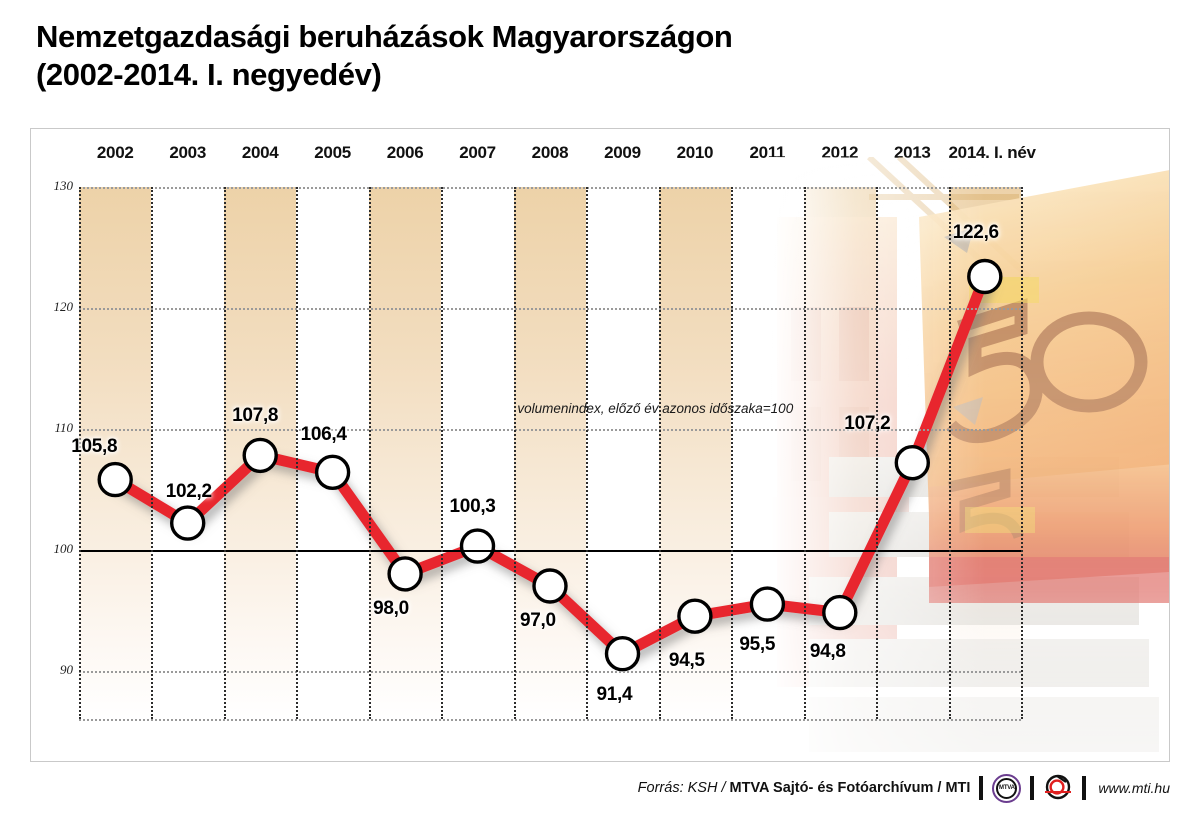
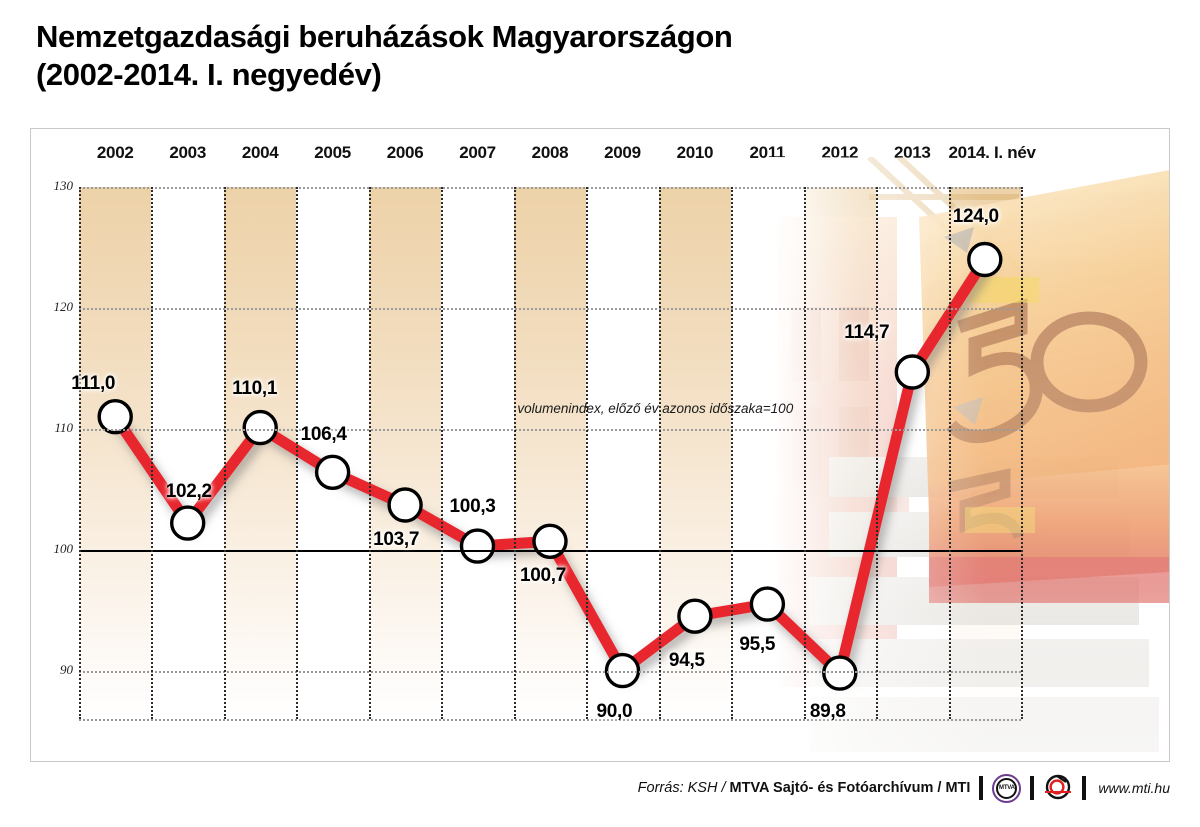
2002: 105,8 -> 111,0
2004: 107,8 -> 110,1
2006: 98,0 -> 103,7
2008: 97,0 -> 100,7
2009: 91,4 -> 90,0
2012: 94,8 -> 89,8
2013: 107,2 -> 114,7
2014. I. név: 122,6 -> 124,0
